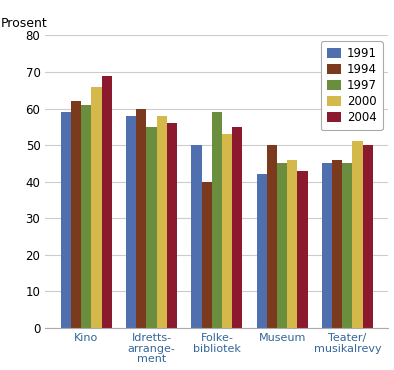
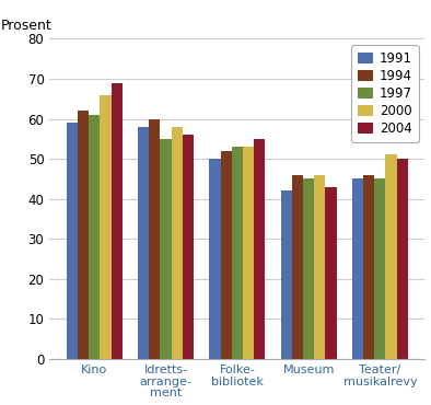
1994/Folke- bibliotek: 40 -> 52
1997/Folke- bibliotek: 59 -> 53
1994/Museum: 50 -> 46
